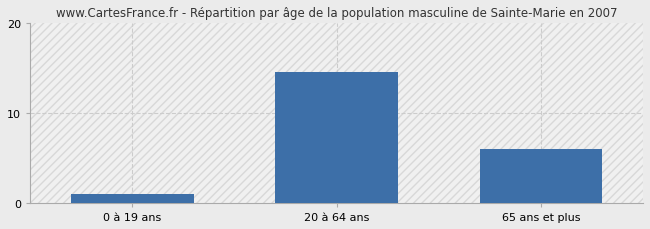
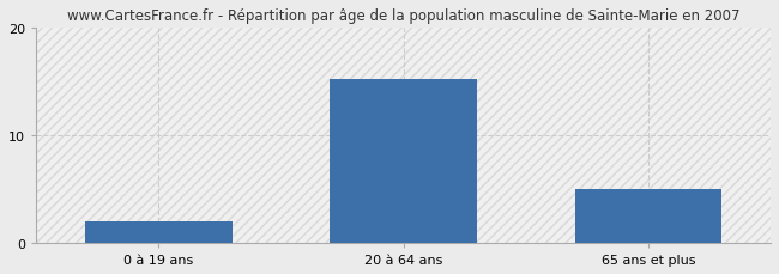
0 à 19 ans: 1.0 -> 2.0
20 à 64 ans: 14.5 -> 15.2
65 ans et plus: 6.0 -> 5.0
